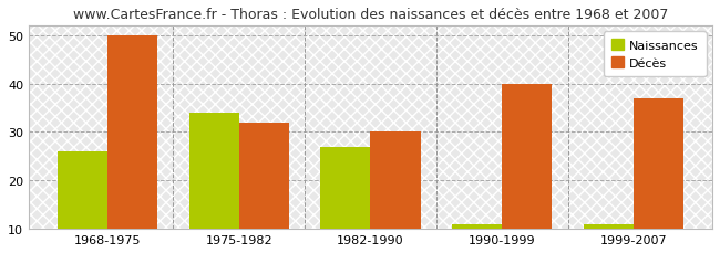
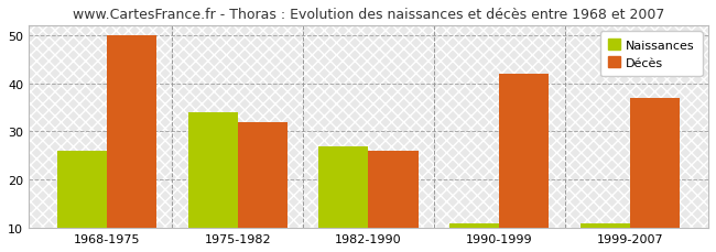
Décès/1982-1990: 30 -> 26
Décès/1990-1999: 40 -> 42
